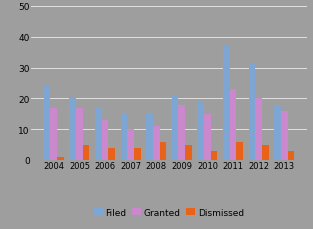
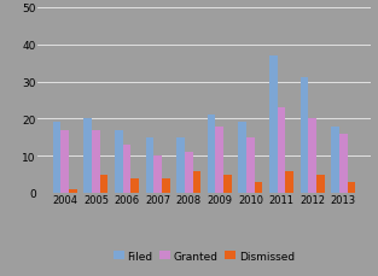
Filed/2004: 24 -> 19
